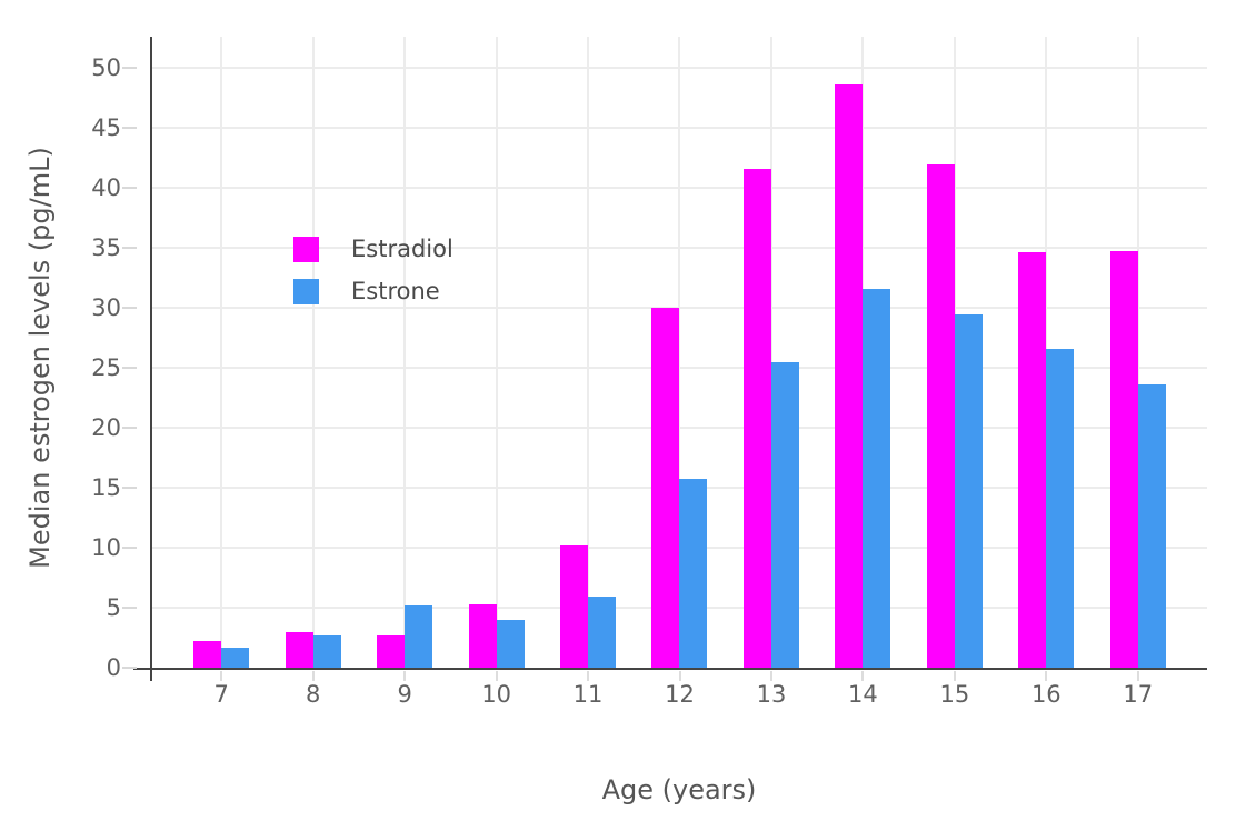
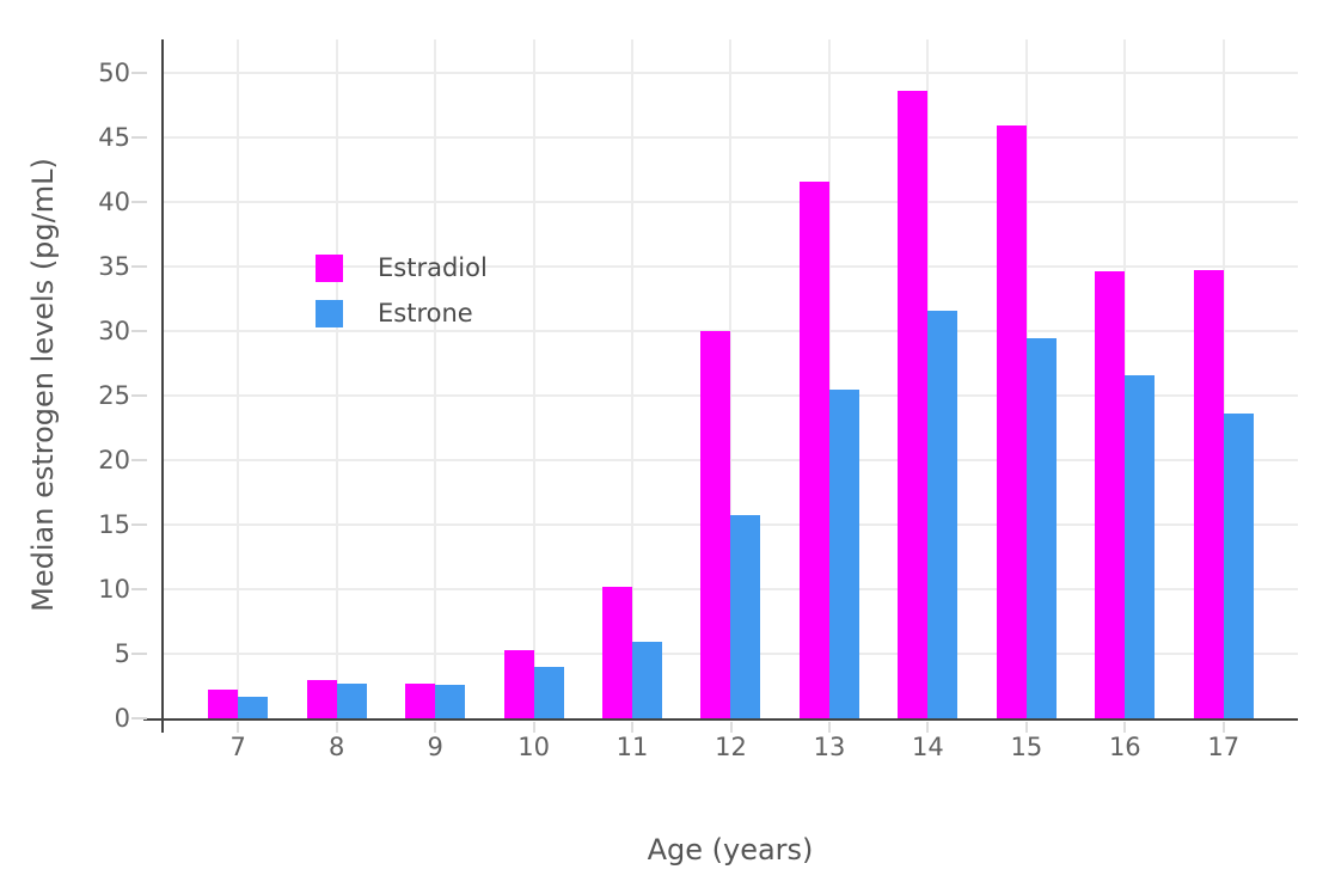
Estrone/9: 5.2 -> 2.6
Estradiol/15: 41.9 -> 45.9
